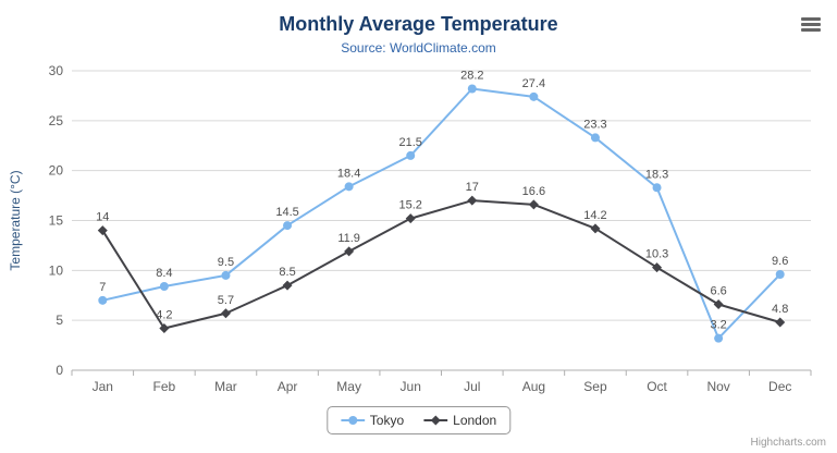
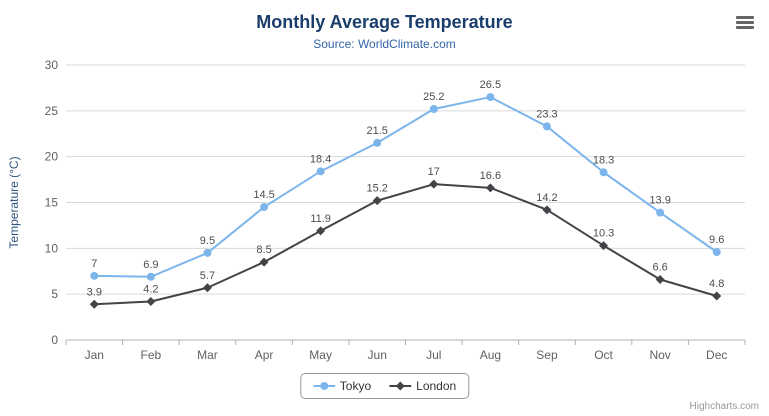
London/Jan: 14 -> 3.9
Tokyo/Feb: 8.4 -> 6.9
Tokyo/Jul: 28.2 -> 25.2
Tokyo/Aug: 27.4 -> 26.5
Tokyo/Nov: 3.2 -> 13.9
